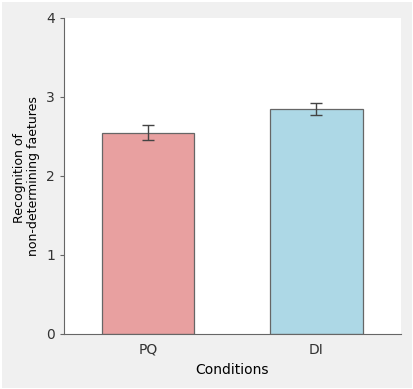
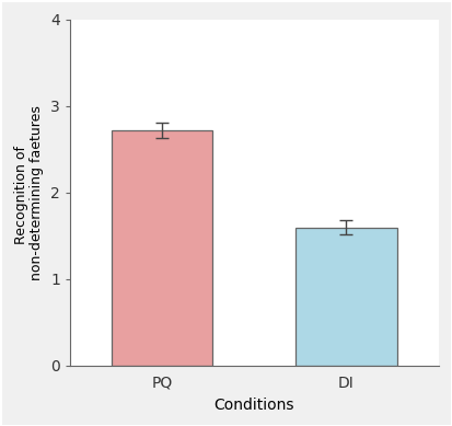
PQ: 2.55 -> 2.72
DI: 2.85 -> 1.60
